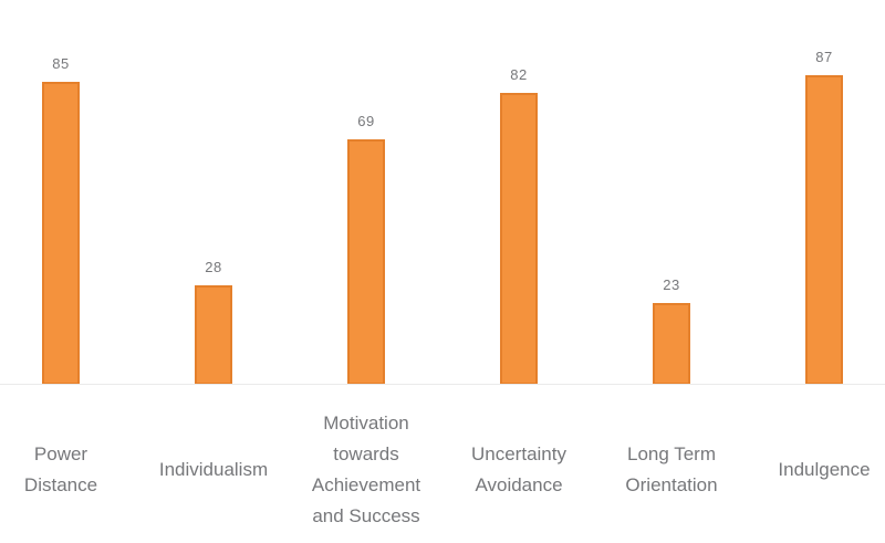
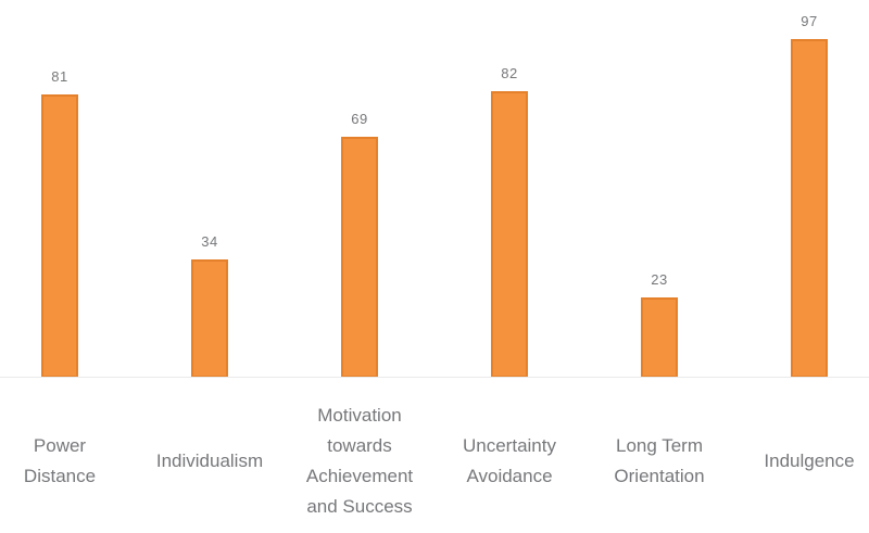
Power Distance: 85 -> 81
Individualism: 28 -> 34
Indulgence: 87 -> 97
